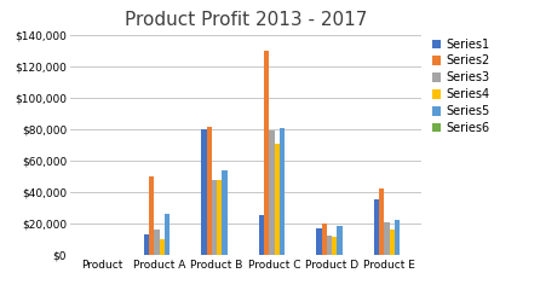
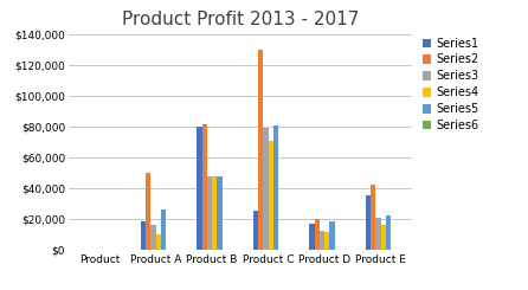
Series1/Product A: $13,000 -> $18,000
Series5/Product B: $54,000 -> $48,000
